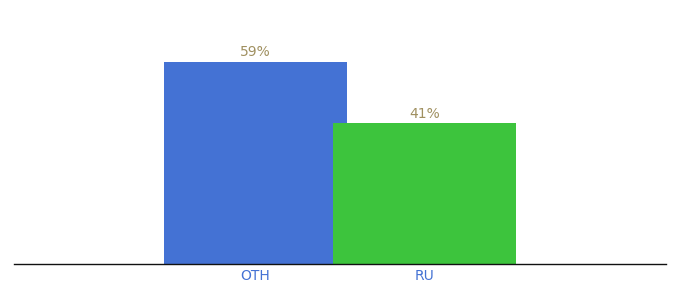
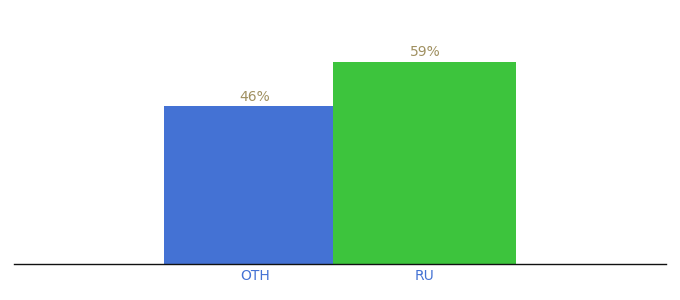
OTH: 59% -> 46%
RU: 41% -> 59%
